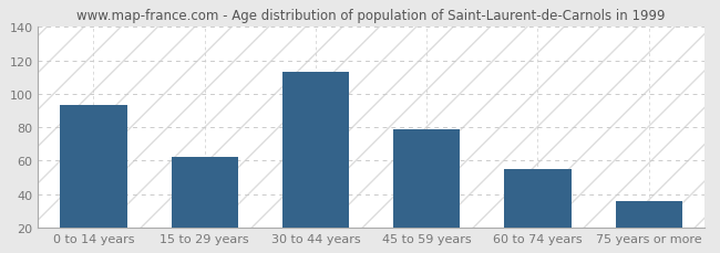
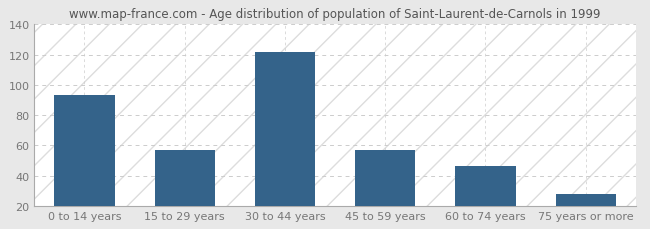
15 to 29 years: 62 -> 57
30 to 44 years: 113 -> 122
45 to 59 years: 79 -> 57
60 to 74 years: 55 -> 46
75 years or more: 36 -> 28
